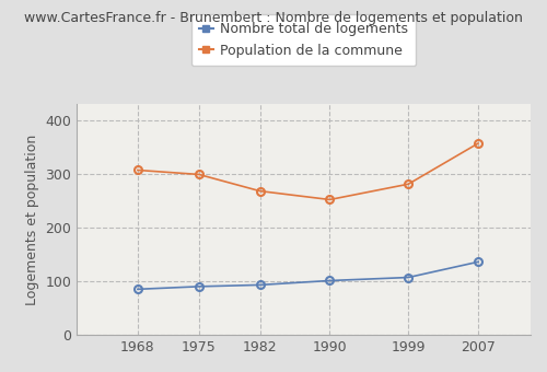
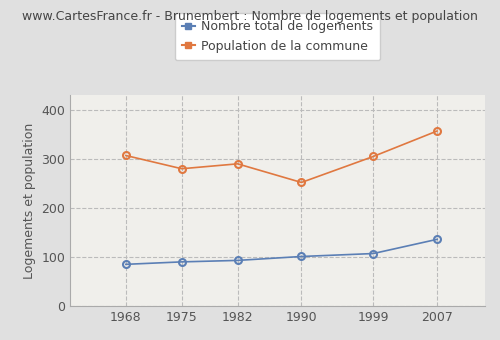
Population de la commune/1975: 299 -> 280
Population de la commune/1982: 268 -> 290
Population de la commune/1999: 281 -> 305
